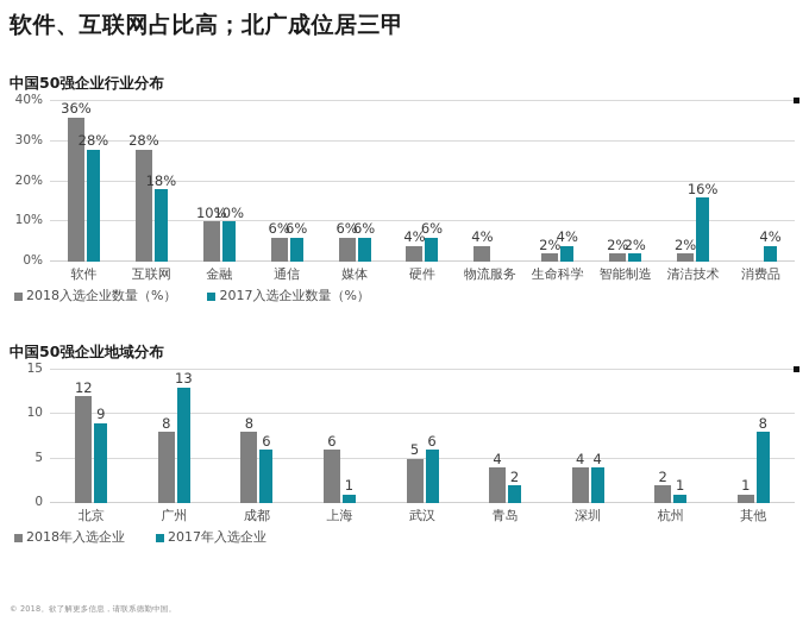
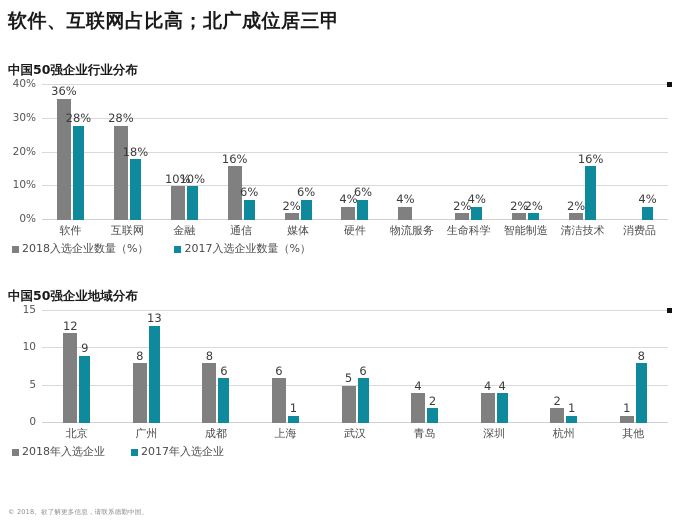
中国50强企业行业分布/2018入选企业数量（%）/通信: 6% -> 16%
中国50强企业行业分布/2018入选企业数量（%）/媒体: 6% -> 2%
